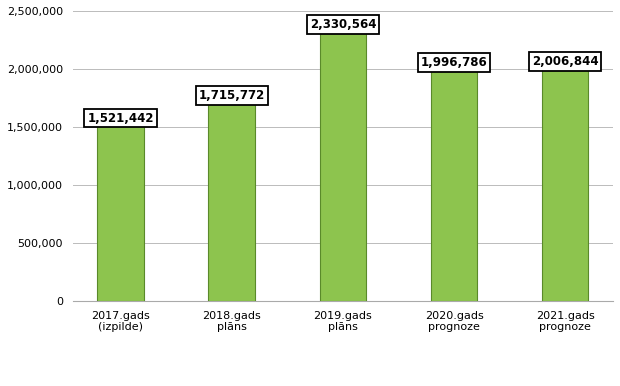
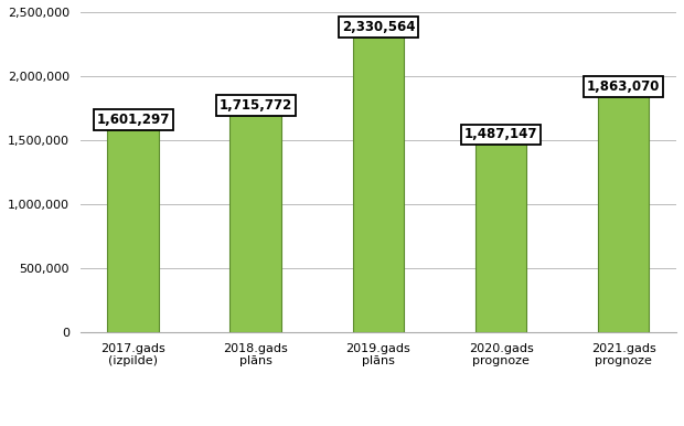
2017.gads (izpilde): 1,521,442 -> 1,601,297
2020.gads prognoze: 1,996,786 -> 1,487,147
2021.gads prognoze: 2,006,844 -> 1,863,070
